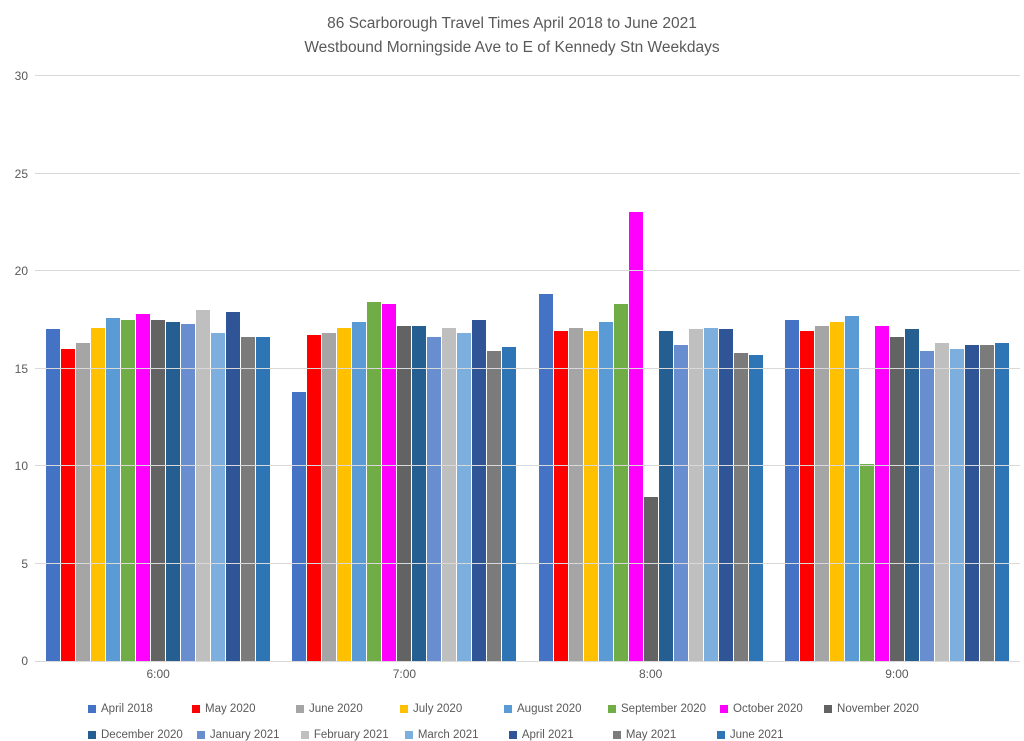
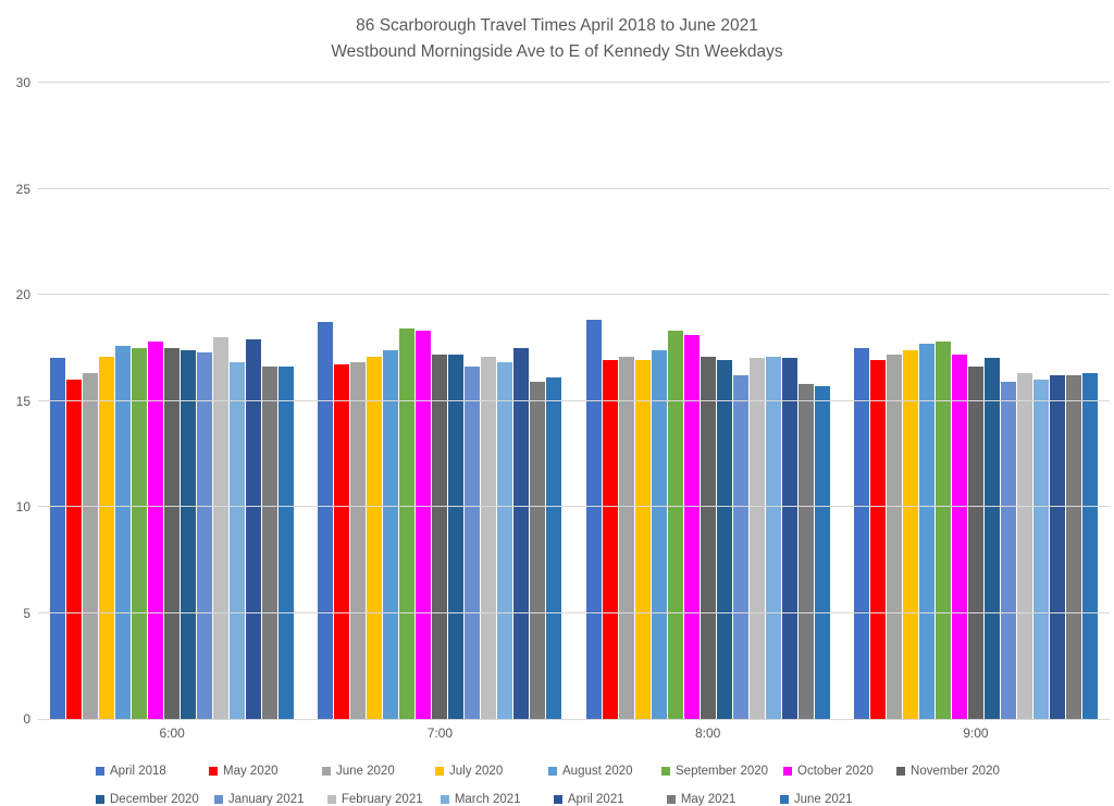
April 2018/7:00: 13.8 -> 18.7
October 2020/8:00: 23.0 -> 18.1
November 2020/8:00: 8.4 -> 17.1
September 2020/9:00: 10.1 -> 17.8
